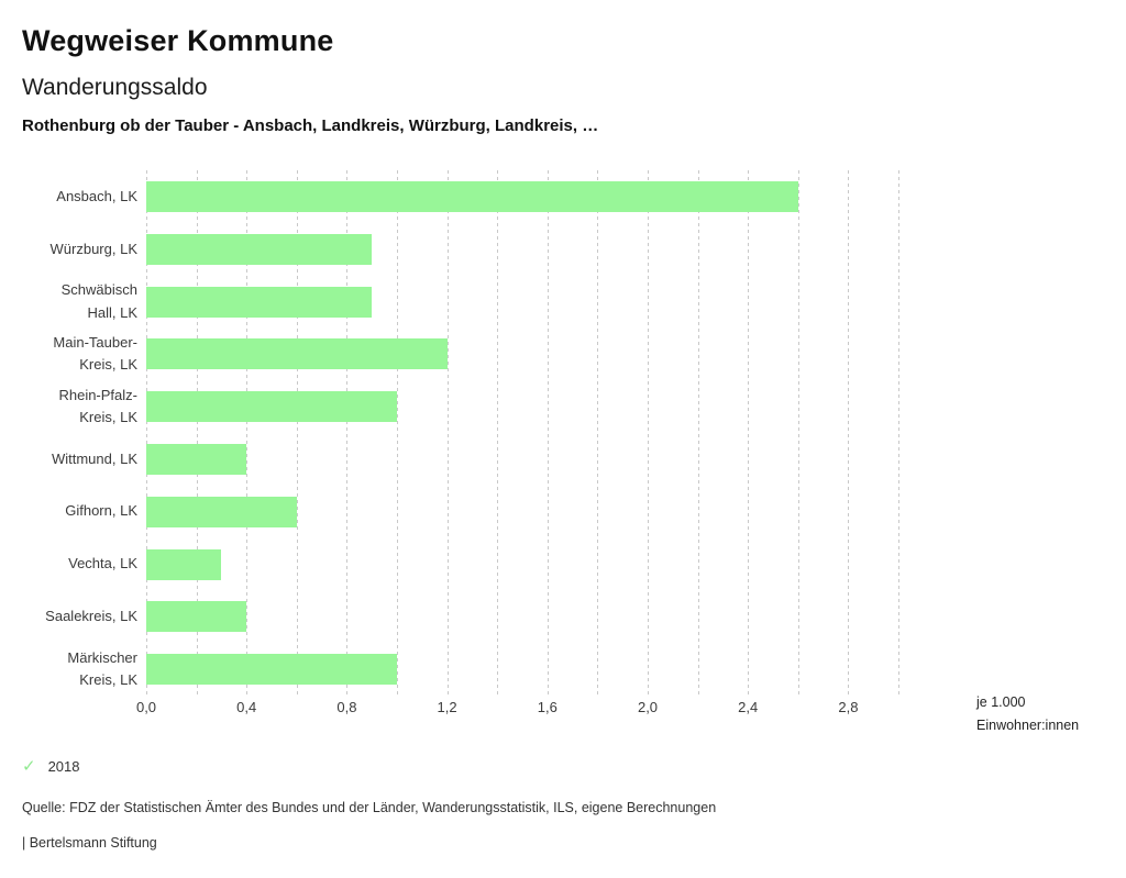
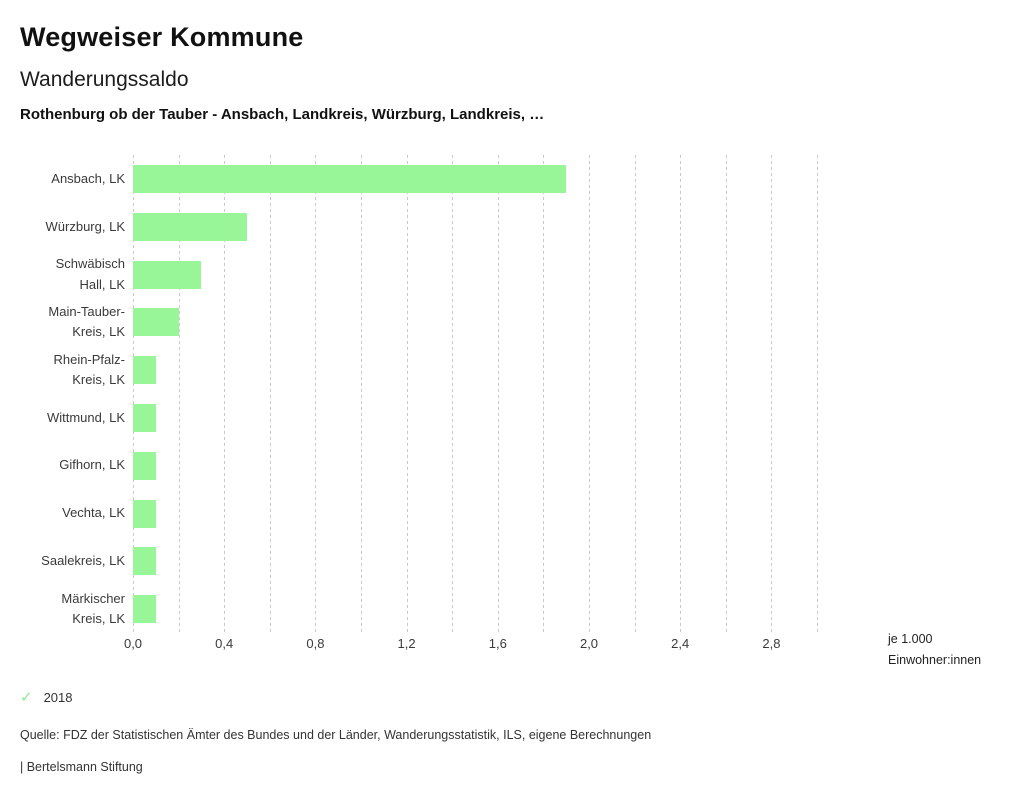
Ansbach, LK: 2,6 -> 1,9
Würzburg, LK: 0,9 -> 0,5
Schwäbisch Hall, LK: 0,9 -> 0,3
Main-Tauber-Kreis, LK: 1,2 -> 0,2
Rhein-Pfalz-Kreis, LK: 1,0 -> 0,1
Wittmund, LK: 0,4 -> 0,1
Gifhorn, LK: 0,6 -> 0,1
Vechta, LK: 0,3 -> 0,1
Saalekreis, LK: 0,4 -> 0,1
Märkischer Kreis, LK: 1,0 -> 0,1
